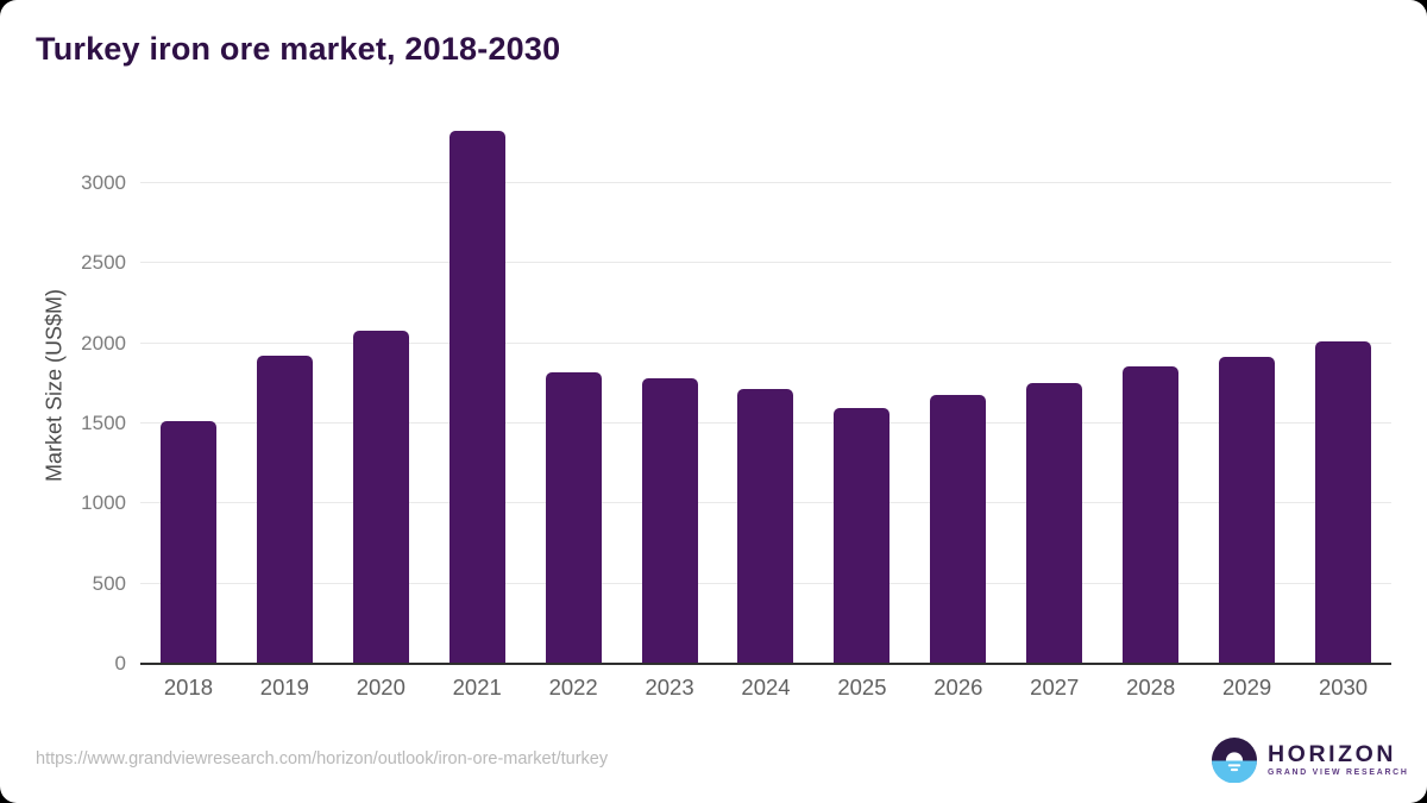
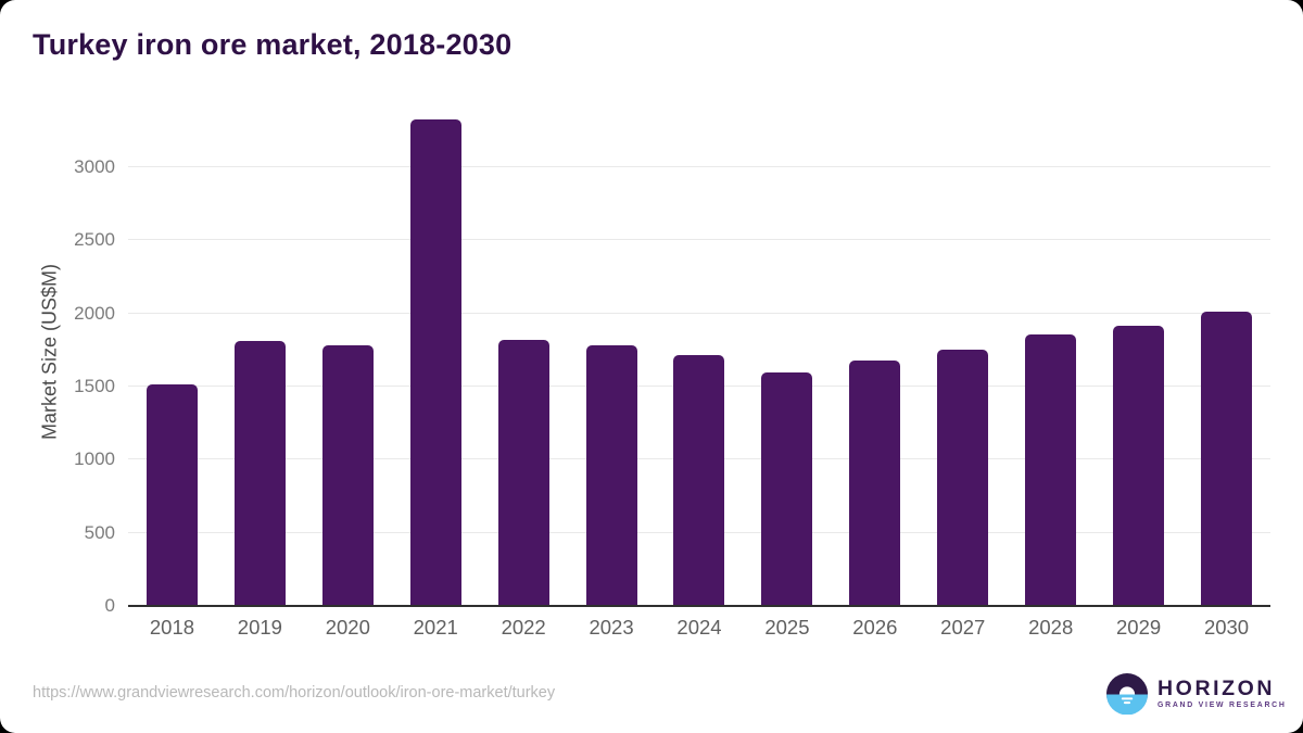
2019: 1920 -> 1810
2020: 2080 -> 1780
